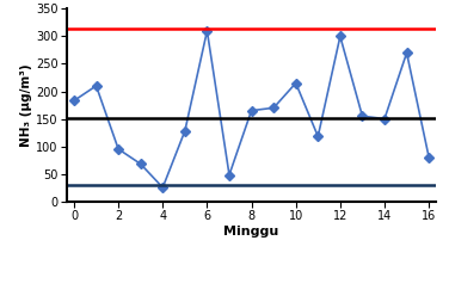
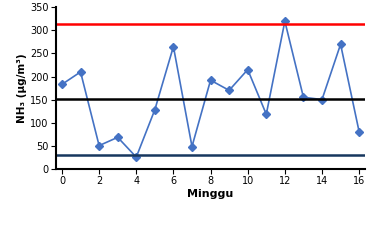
2: 95 -> 50
6: 310 -> 265
8: 165 -> 192
12: 300 -> 320
